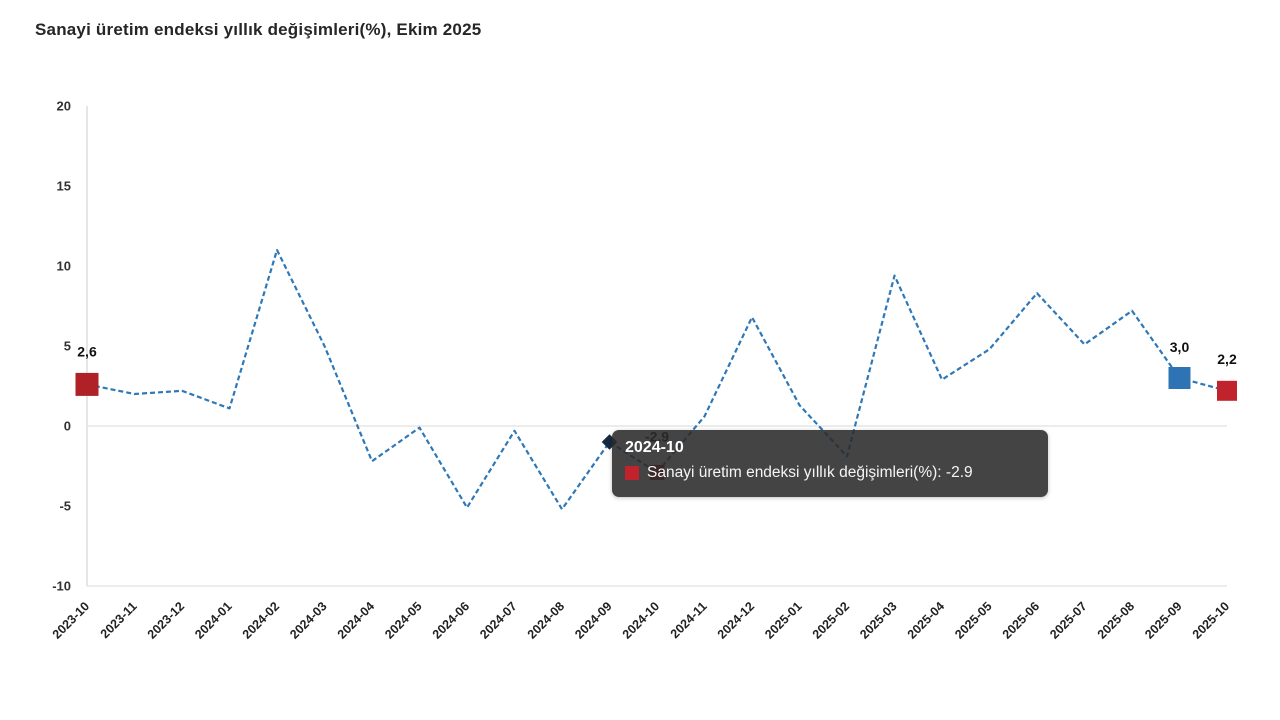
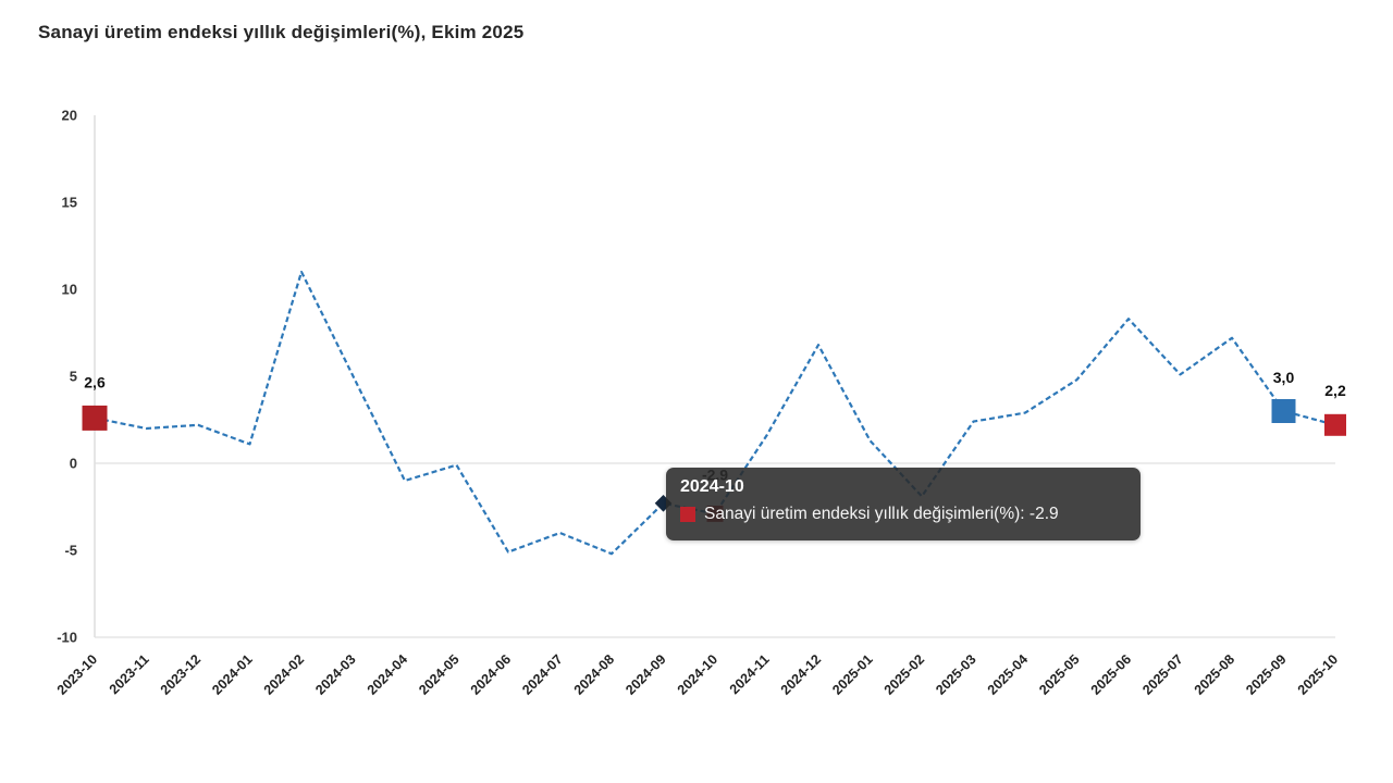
2024-04: -2.2 -> -1.0
2024-07: -0.3 -> -4.0
2024-09: -1.0 -> -2.3
2024-11: 0.6 -> 1.6
2025-03: 9.4 -> 2.4
